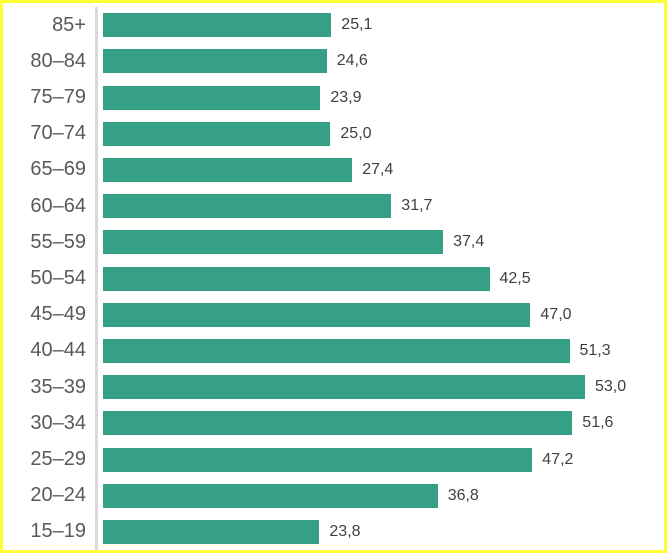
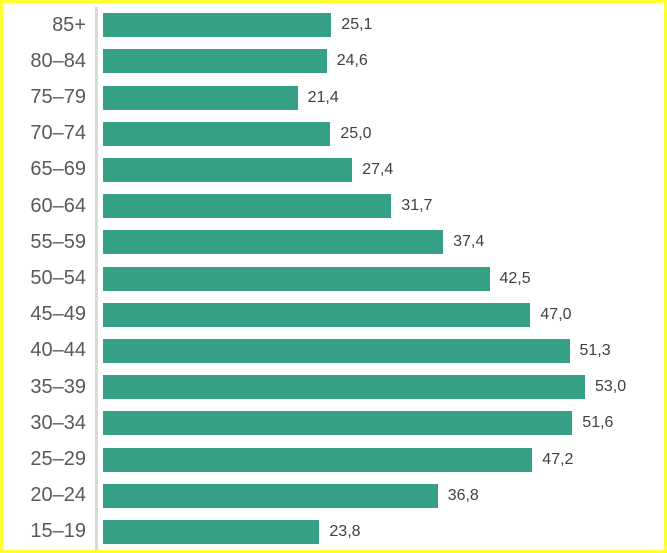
75–79: 23,9 -> 21,4
